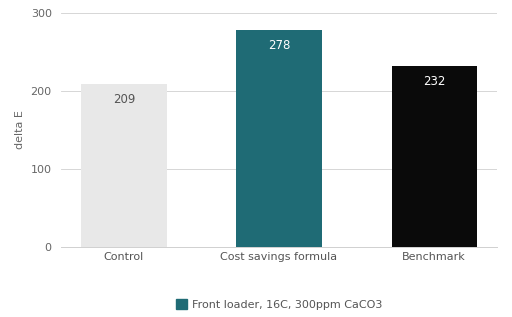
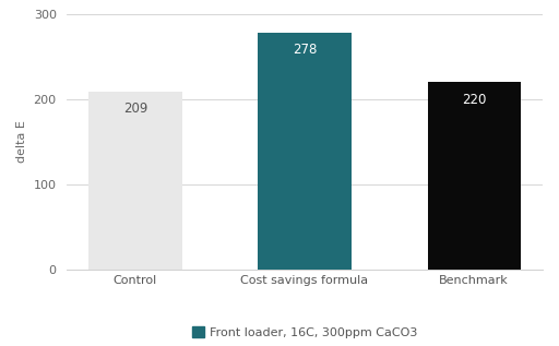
Benchmark: 232 -> 220
